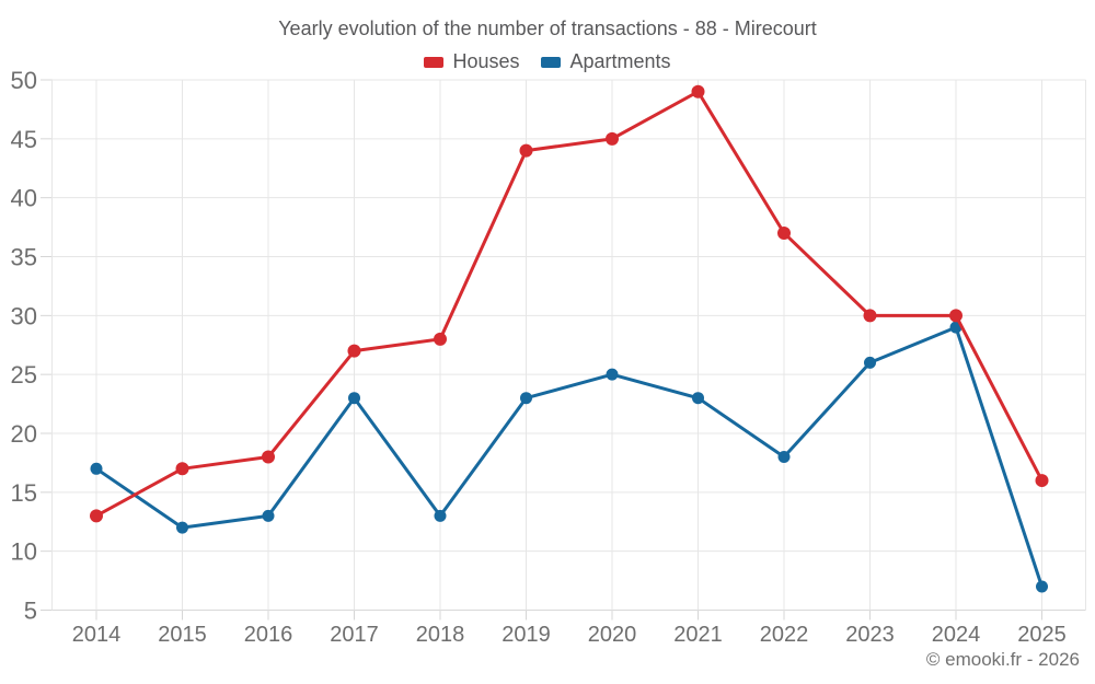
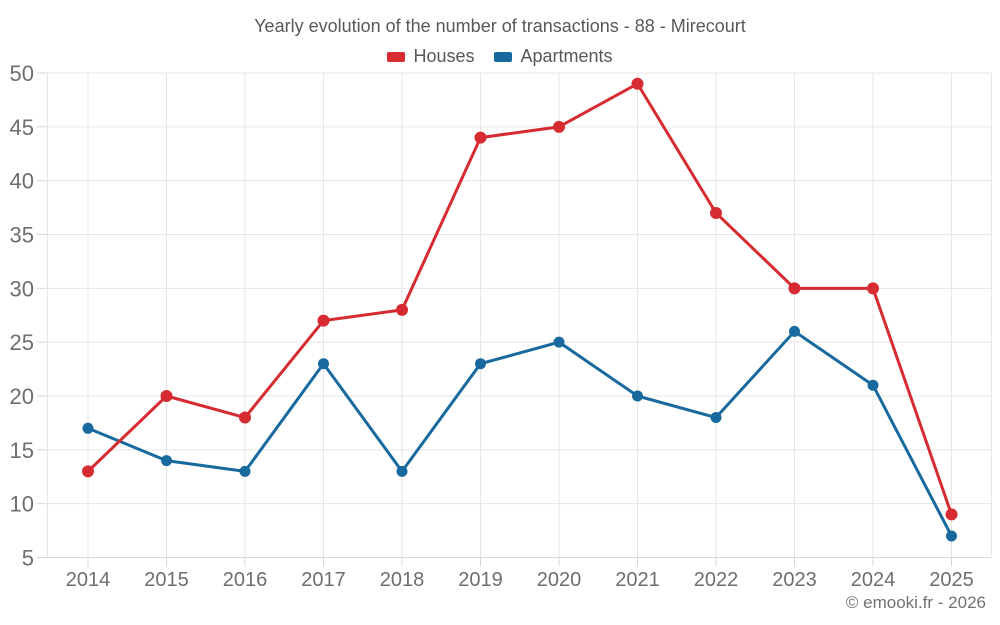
Houses/2015: 17 -> 20
Apartments/2015: 12 -> 14
Apartments/2021: 23 -> 20
Apartments/2024: 29 -> 21
Houses/2025: 16 -> 9
